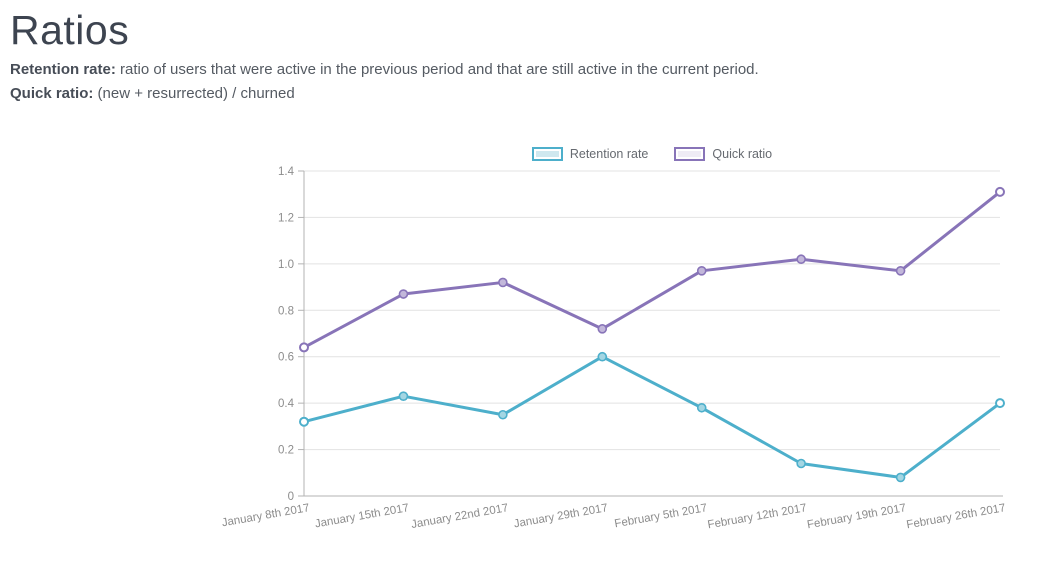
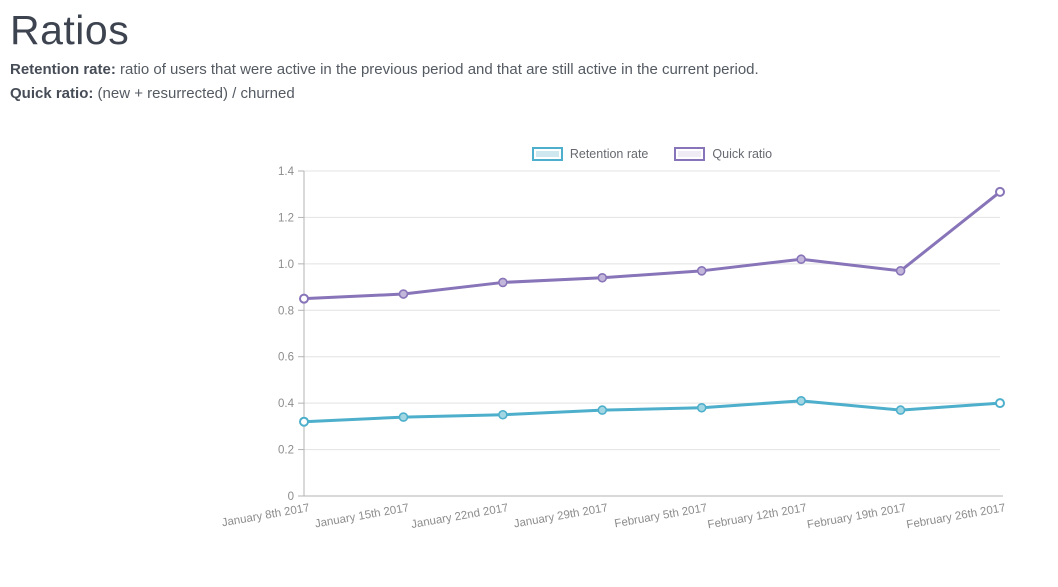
Quick ratio/January 8th 2017: 0.64 -> 0.85
Retention rate/January 15th 2017: 0.43 -> 0.34
Retention rate/January 29th 2017: 0.60 -> 0.37
Quick ratio/January 29th 2017: 0.72 -> 0.94
Retention rate/February 12th 2017: 0.14 -> 0.41
Retention rate/February 19th 2017: 0.08 -> 0.37
